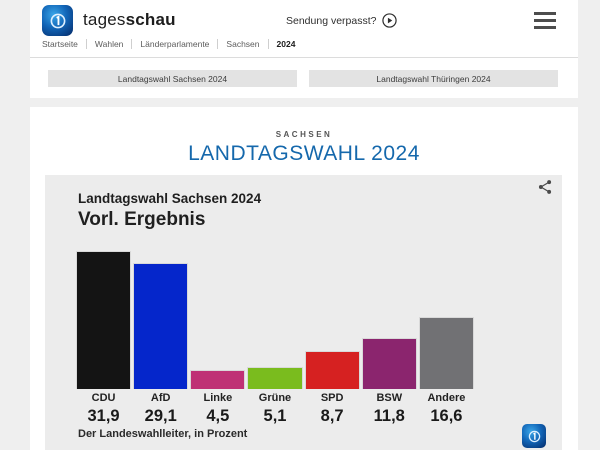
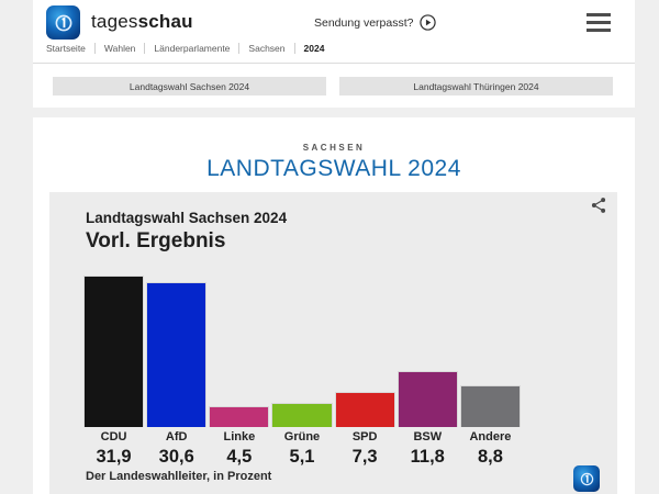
AfD: 29,1 -> 30,6
SPD: 8,7 -> 7,3
Andere: 16,6 -> 8,8
